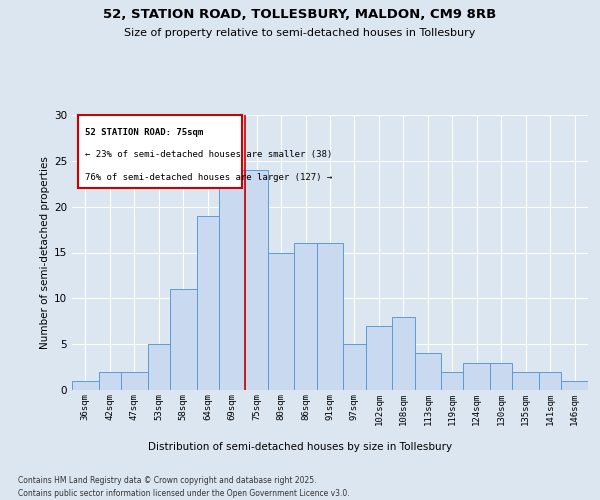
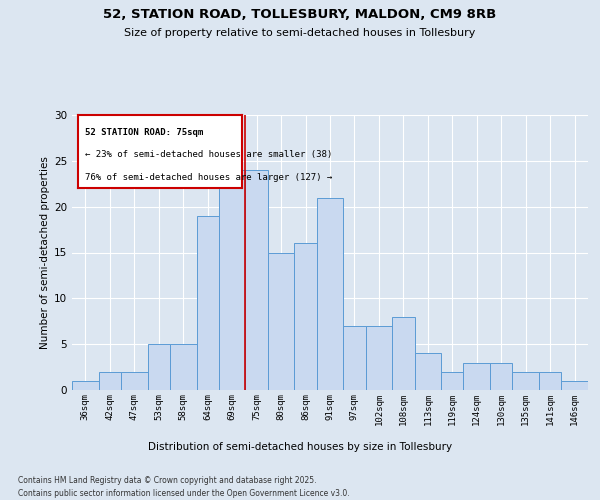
58sqm: 11 -> 5
91sqm: 16 -> 21
97sqm: 5 -> 7
